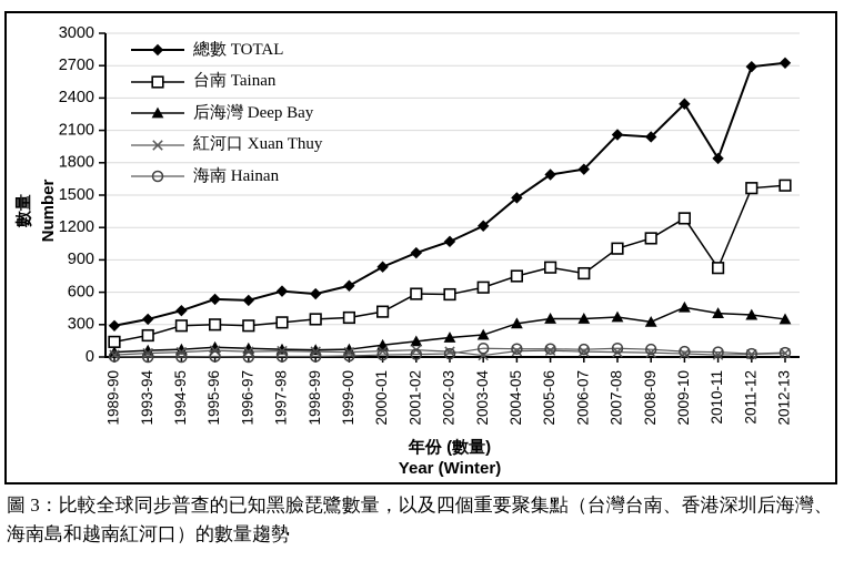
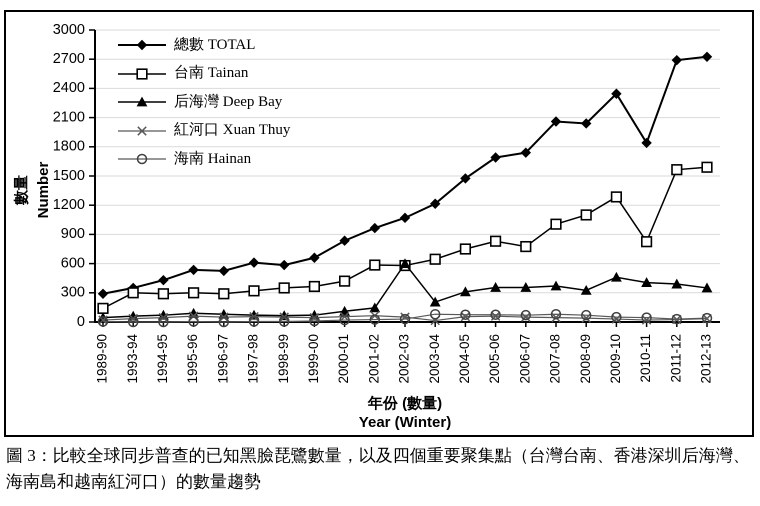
台南 Tainan/1993-94: 200 -> 300
后海灣 Deep Bay/2002-03: 200 -> 600
